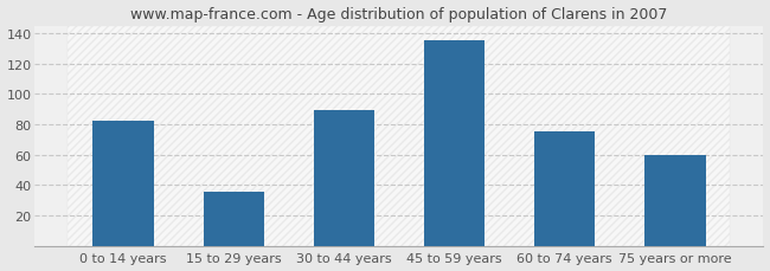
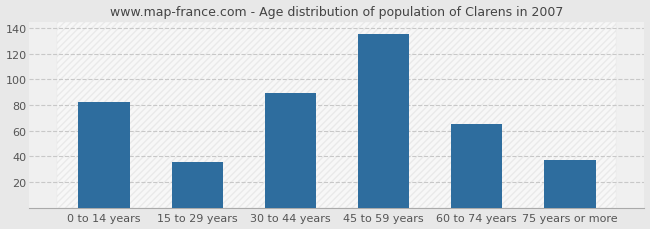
60 to 74 years: 75 -> 65
75 years or more: 60 -> 37
